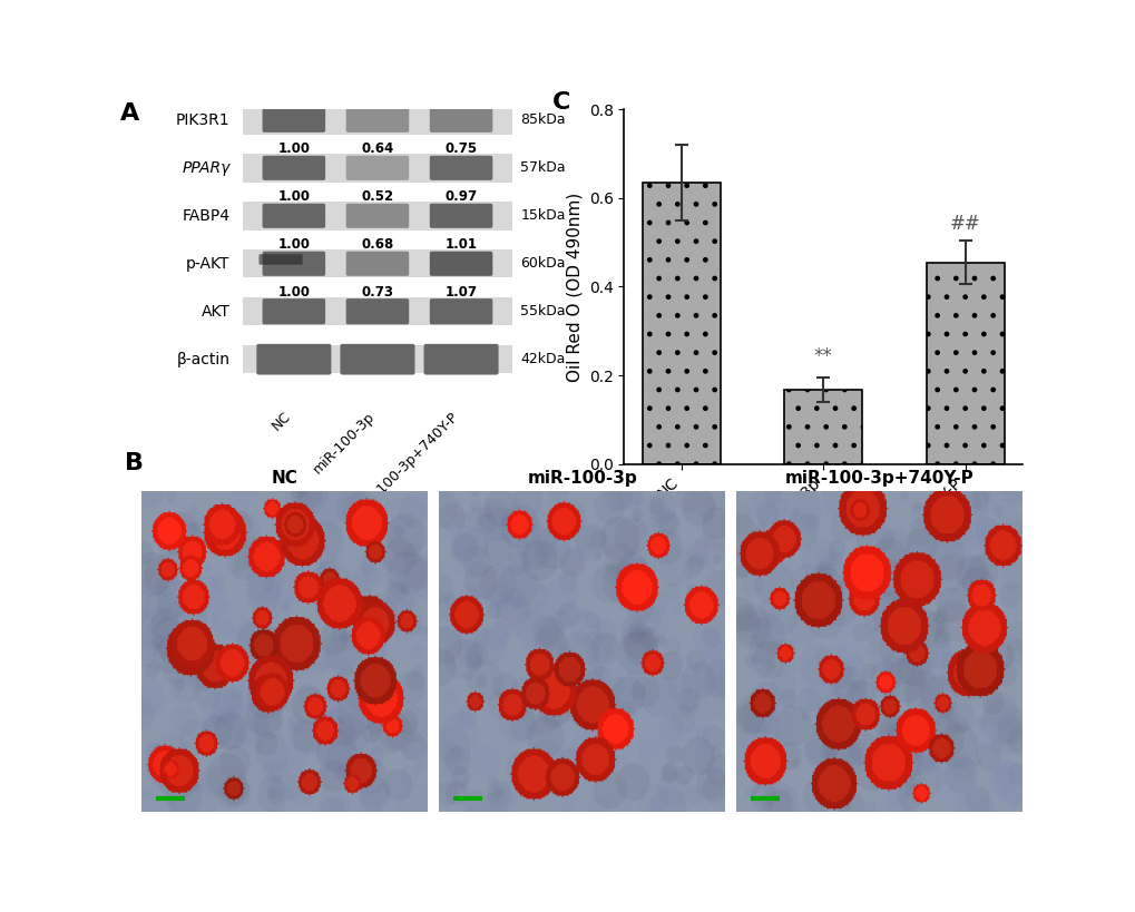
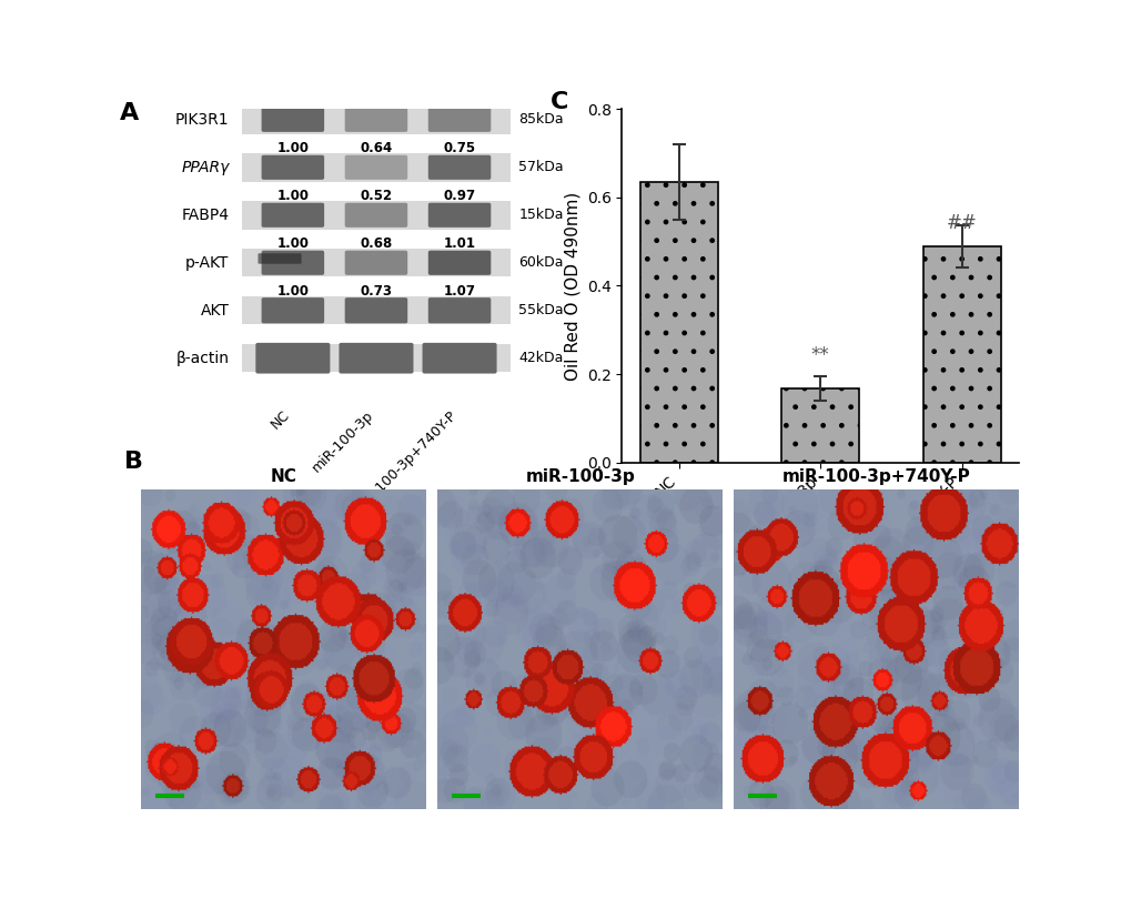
miR-100-3p+740Y-P: 0.455 -> 0.490
